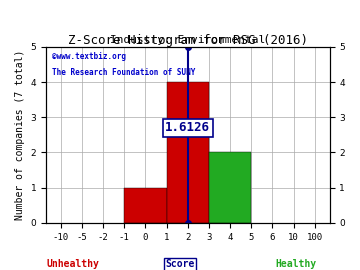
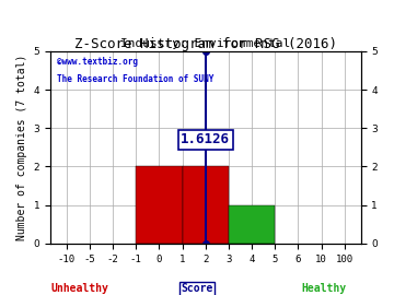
0: 1 -> 2
2: 4 -> 2
4: 2 -> 1
